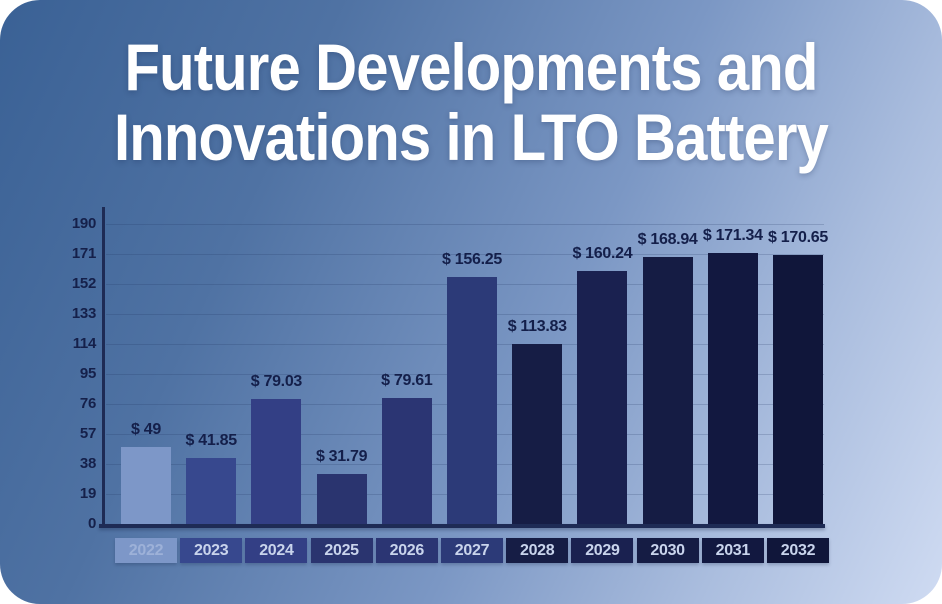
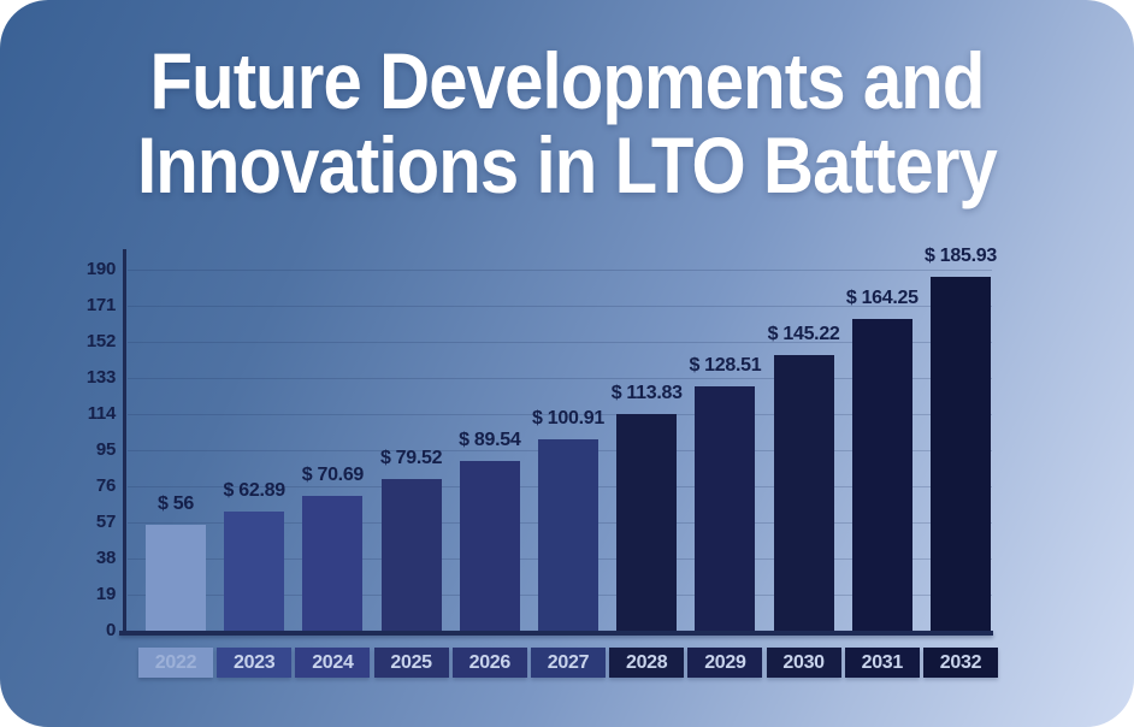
2022: 49 -> 56
2023: 41.85 -> 62.89
2024: 79.03 -> 70.69
2025: 31.79 -> 79.52
2026: 79.61 -> 89.54
2027: 156.25 -> 100.91
2029: 160.24 -> 128.51
2030: 168.94 -> 145.22
2031: 171.34 -> 164.25
2032: 170.65 -> 185.93
